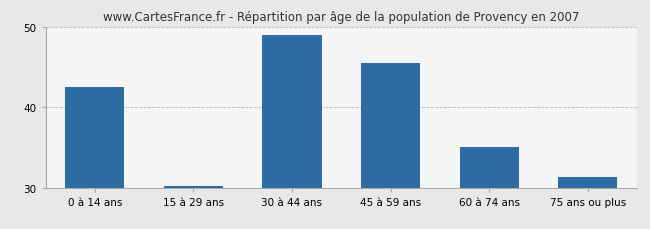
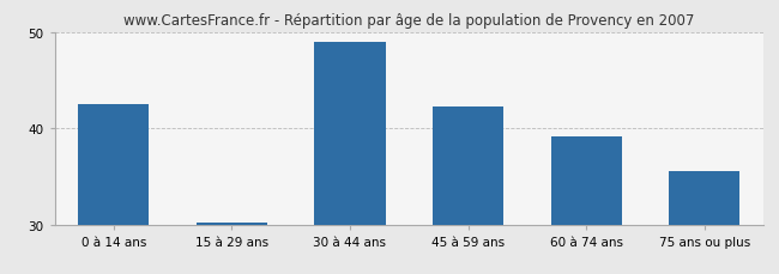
45 à 59 ans: 45.5 -> 42.2
60 à 74 ans: 35.0 -> 39.2
75 ans ou plus: 31.3 -> 35.6
